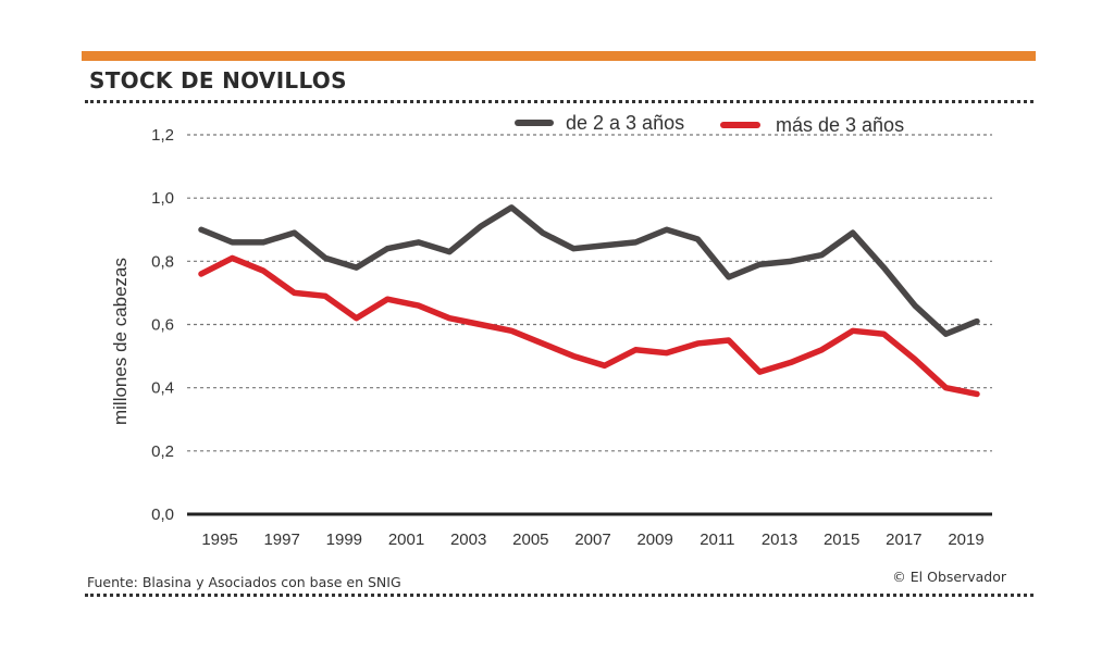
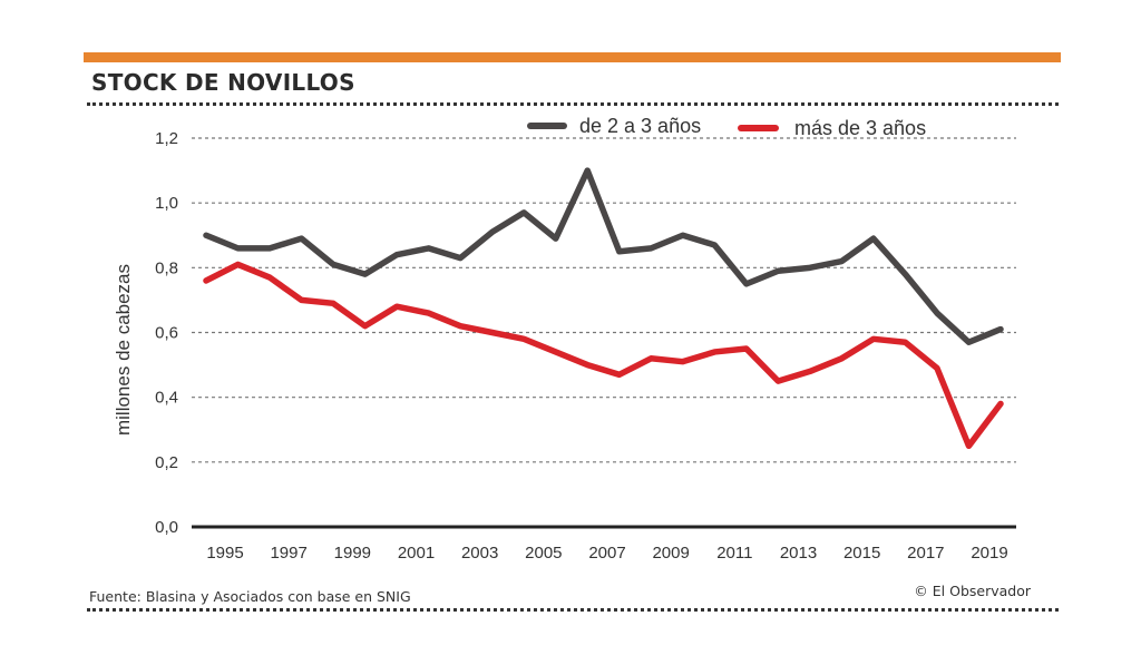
de 2 a 3 años/2007: 0,84 -> 1,10
más de 3 años/2019: 0,40 -> 0,25
